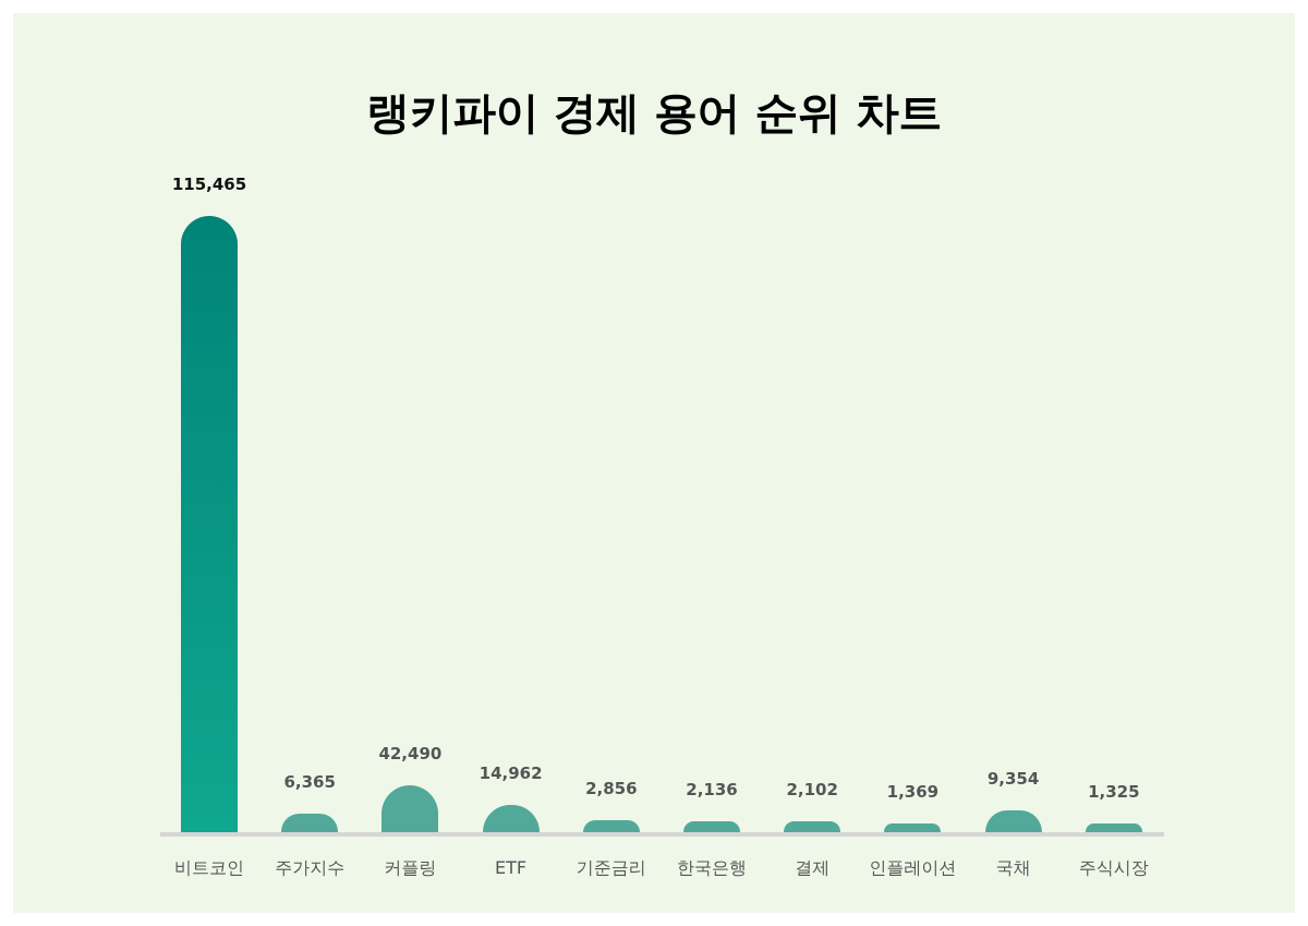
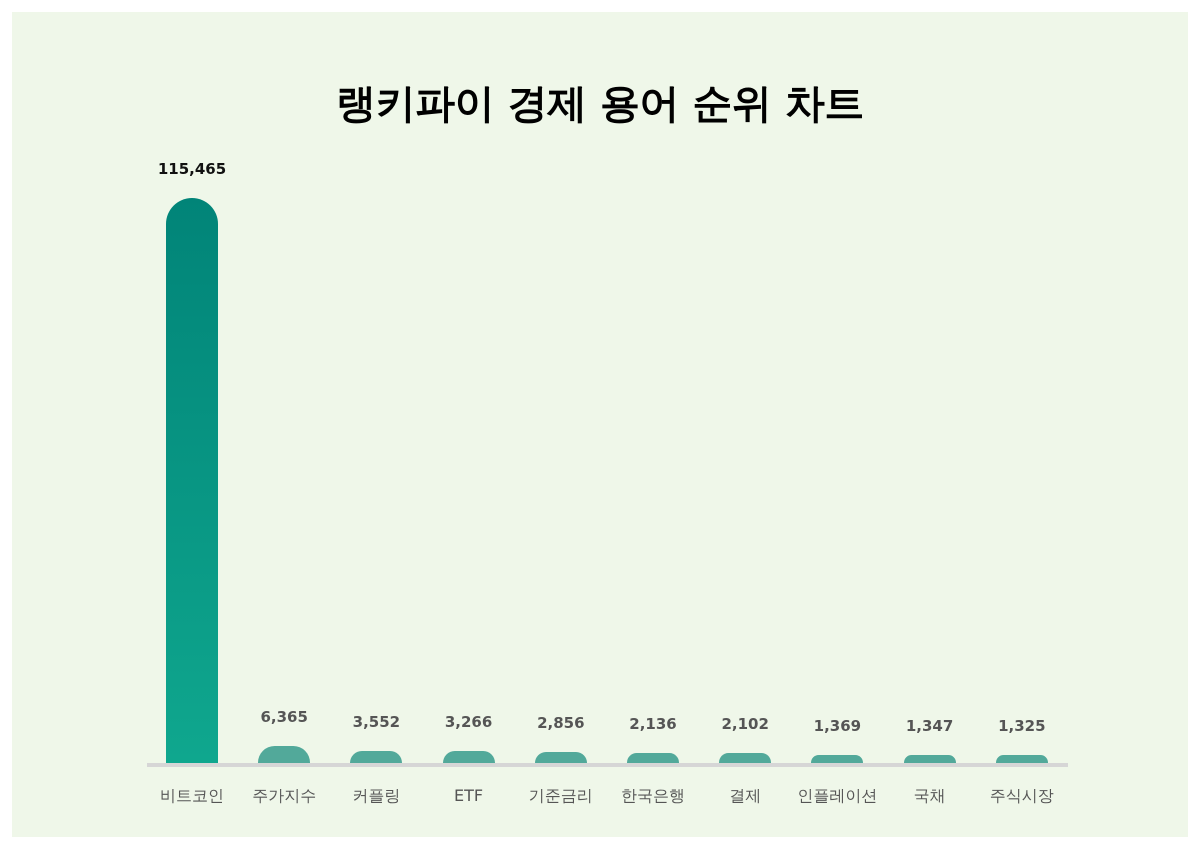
커플링: 42,490 -> 3,552
ETF: 14,962 -> 3,266
국채: 9,354 -> 1,347
